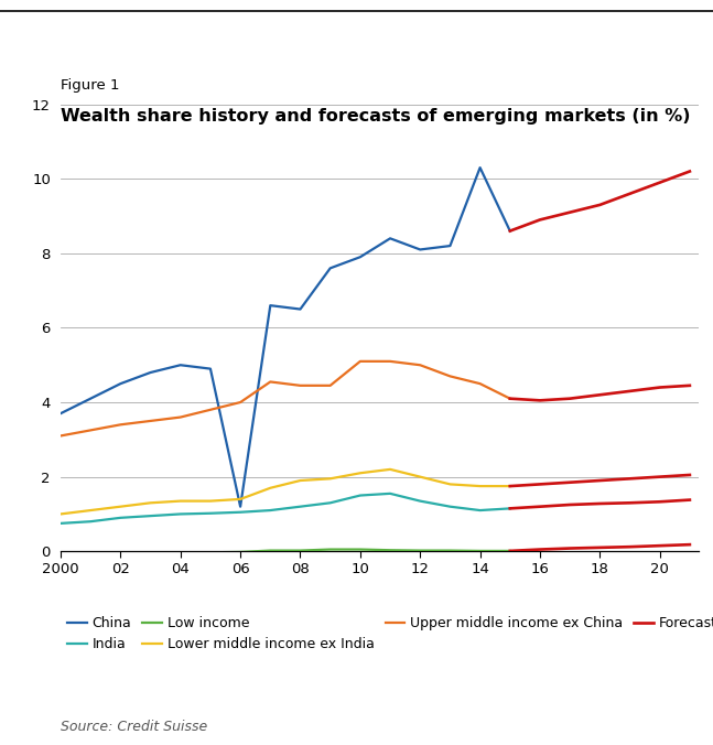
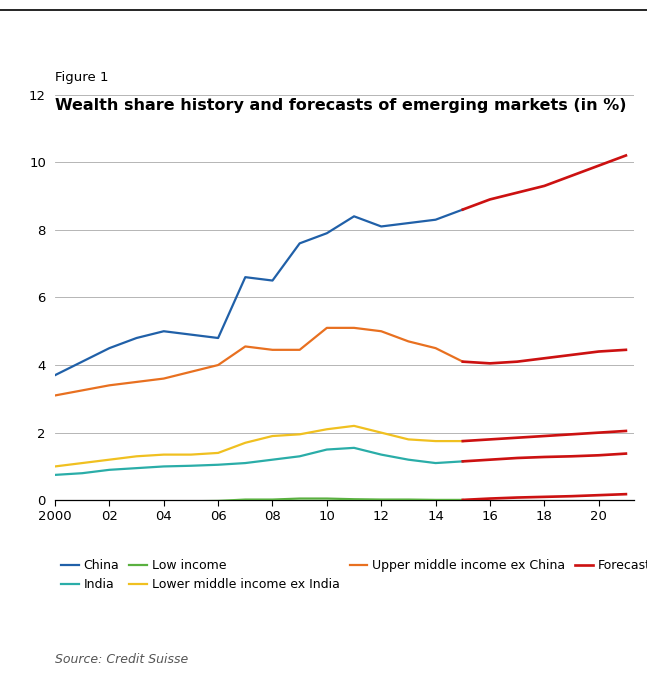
China/06: 1.2 -> 4.8
China/14: 10.3 -> 8.3
